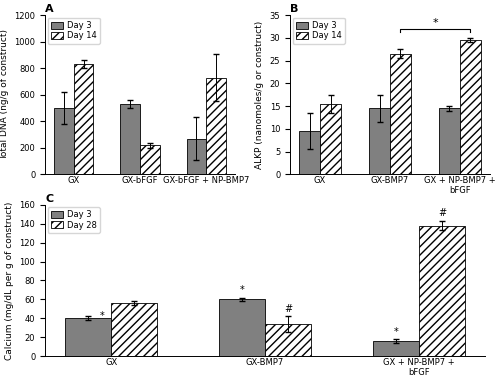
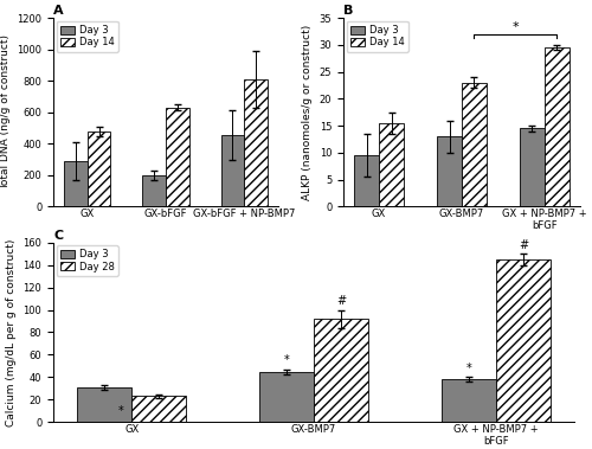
A/Day 3/GX: 500 -> 290
A/Day 14/GX: 830 -> 480
A/Day 3/GX-bFGF: 530 -> 200
A/Day 14/GX-bFGF: 220 -> 630
A/Day 3/GX-bFGF + NP-BMP7: 270 -> 460
A/Day 14/GX-bFGF + NP-BMP7: 730 -> 810
B/Day 3/GX-BMP7: 14.5 -> 13.0
B/Day 14/GX-BMP7: 26.5 -> 23.0
C/Day 3/GX: 40 -> 31
C/Day 28/GX: 56 -> 23
C/Day 3/GX-BMP7: 60 -> 45
C/Day 28/GX-BMP7: 34 -> 92
C/Day 3/GX + NP-BMP7 + bFGF: 16 -> 38
C/Day 28/GX + NP-BMP7 + bFGF: 138 -> 145
